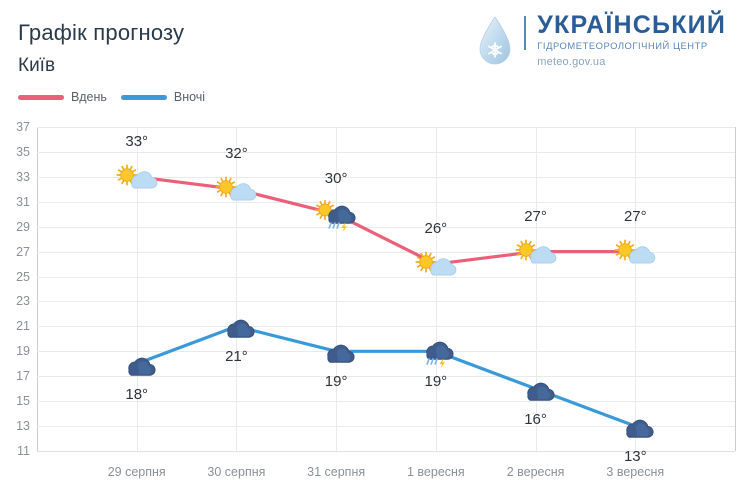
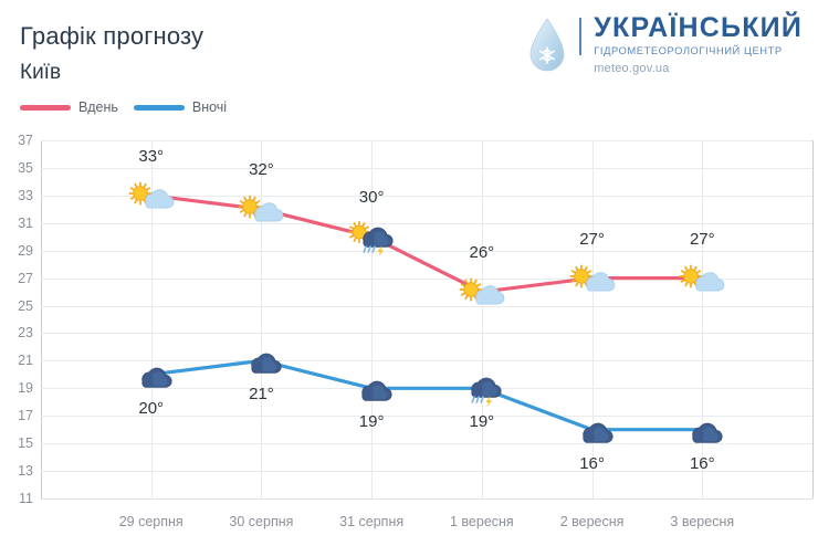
Вночі/29 серпня: 18° -> 20°
Вночі/3 вересня: 13° -> 16°
